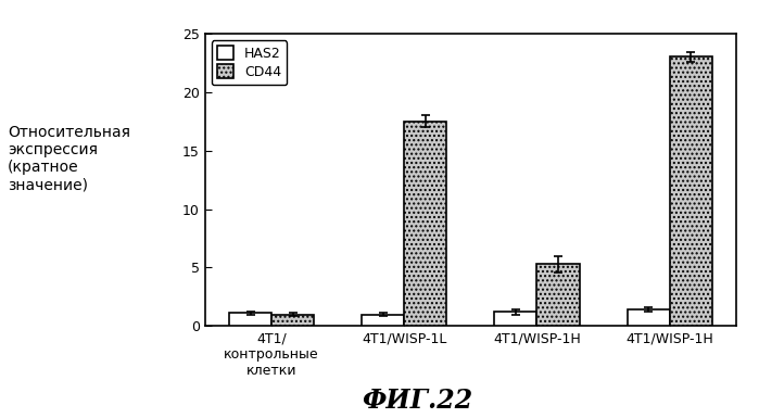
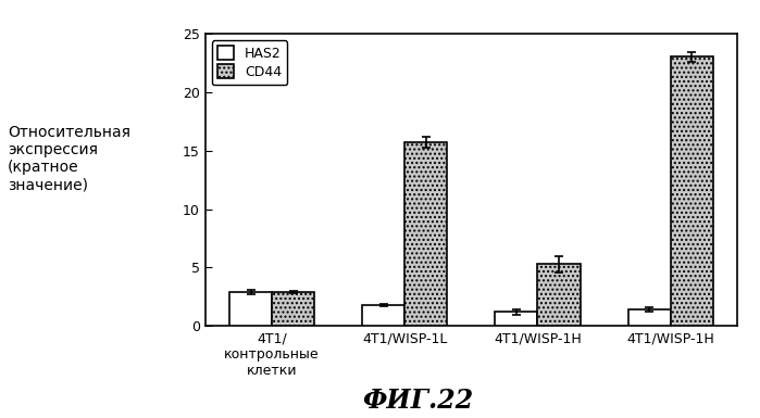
HAS2/4T1/ контрольные клетки: 1.1 -> 2.9
CD44/4T1/ контрольные клетки: 1.0 -> 2.9
HAS2/4T1/WISP-1L: 1.0 -> 1.8
CD44/4T1/WISP-1L: 17.5 -> 15.7
